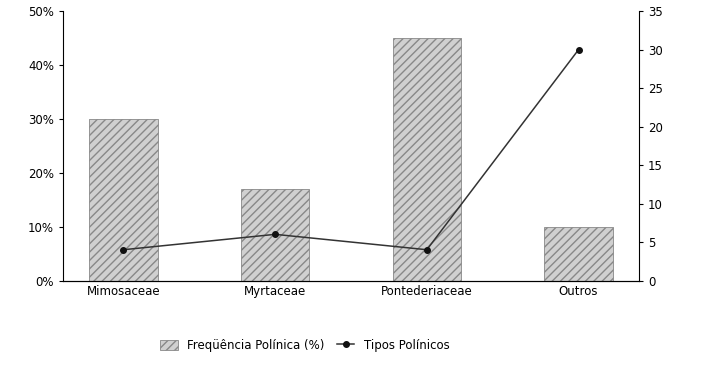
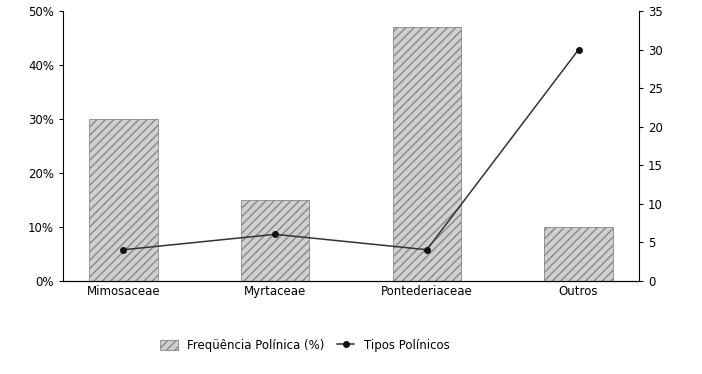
Freqüência Polínica (%)/Myrtaceae: 17% -> 15%
Freqüência Polínica (%)/Pontederiaceae: 45% -> 47%
